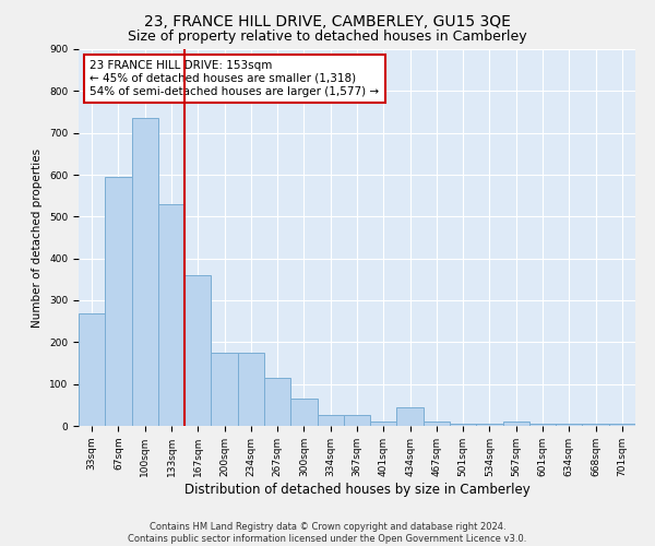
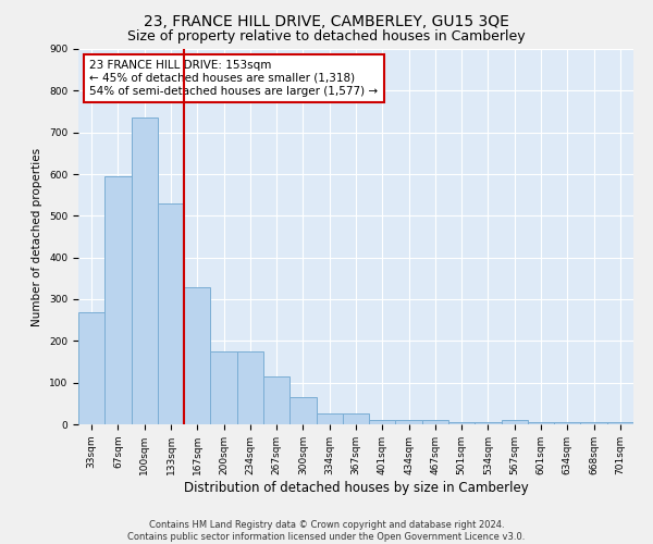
167sqm: 360 -> 330
434sqm: 45 -> 10
